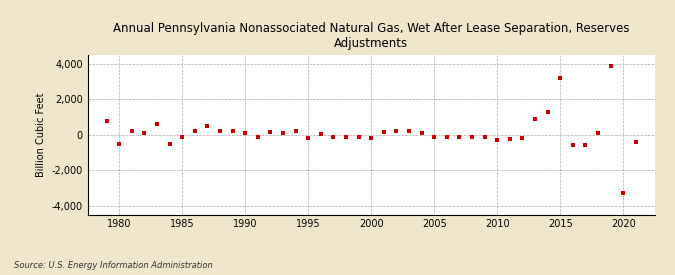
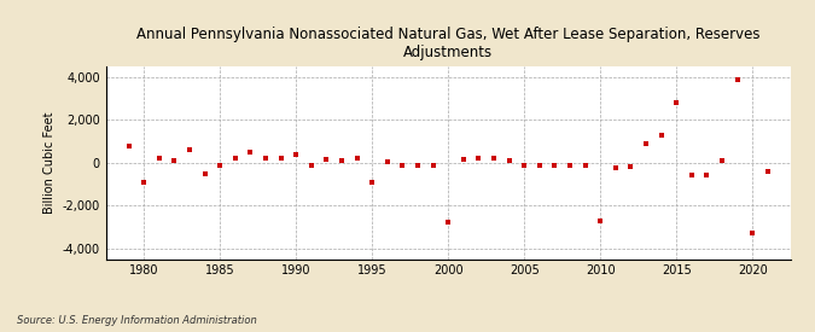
1980: -500 -> -900
1990: 100 -> 400
1995: -200 -> -900
2000: -200 -> -2,800
2010: -300 -> -2,700
2015: 3,200 -> 2,800
